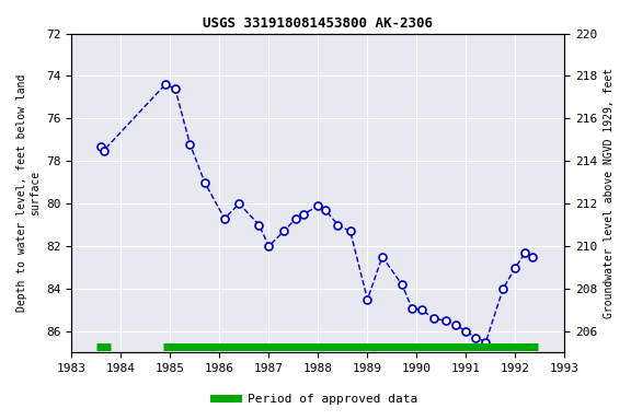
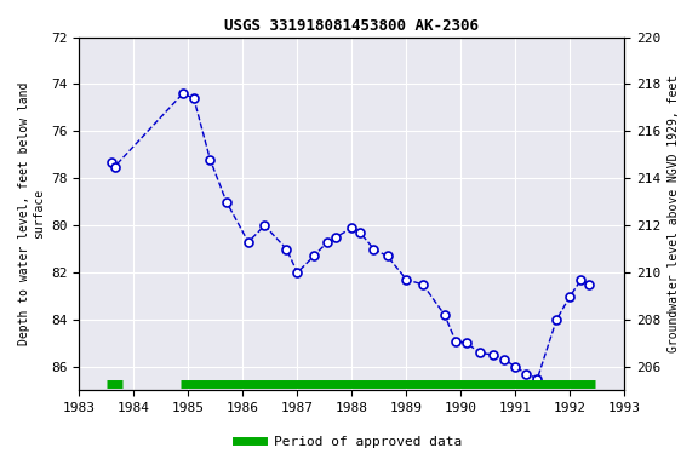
1989: 84.5 -> 82.3
